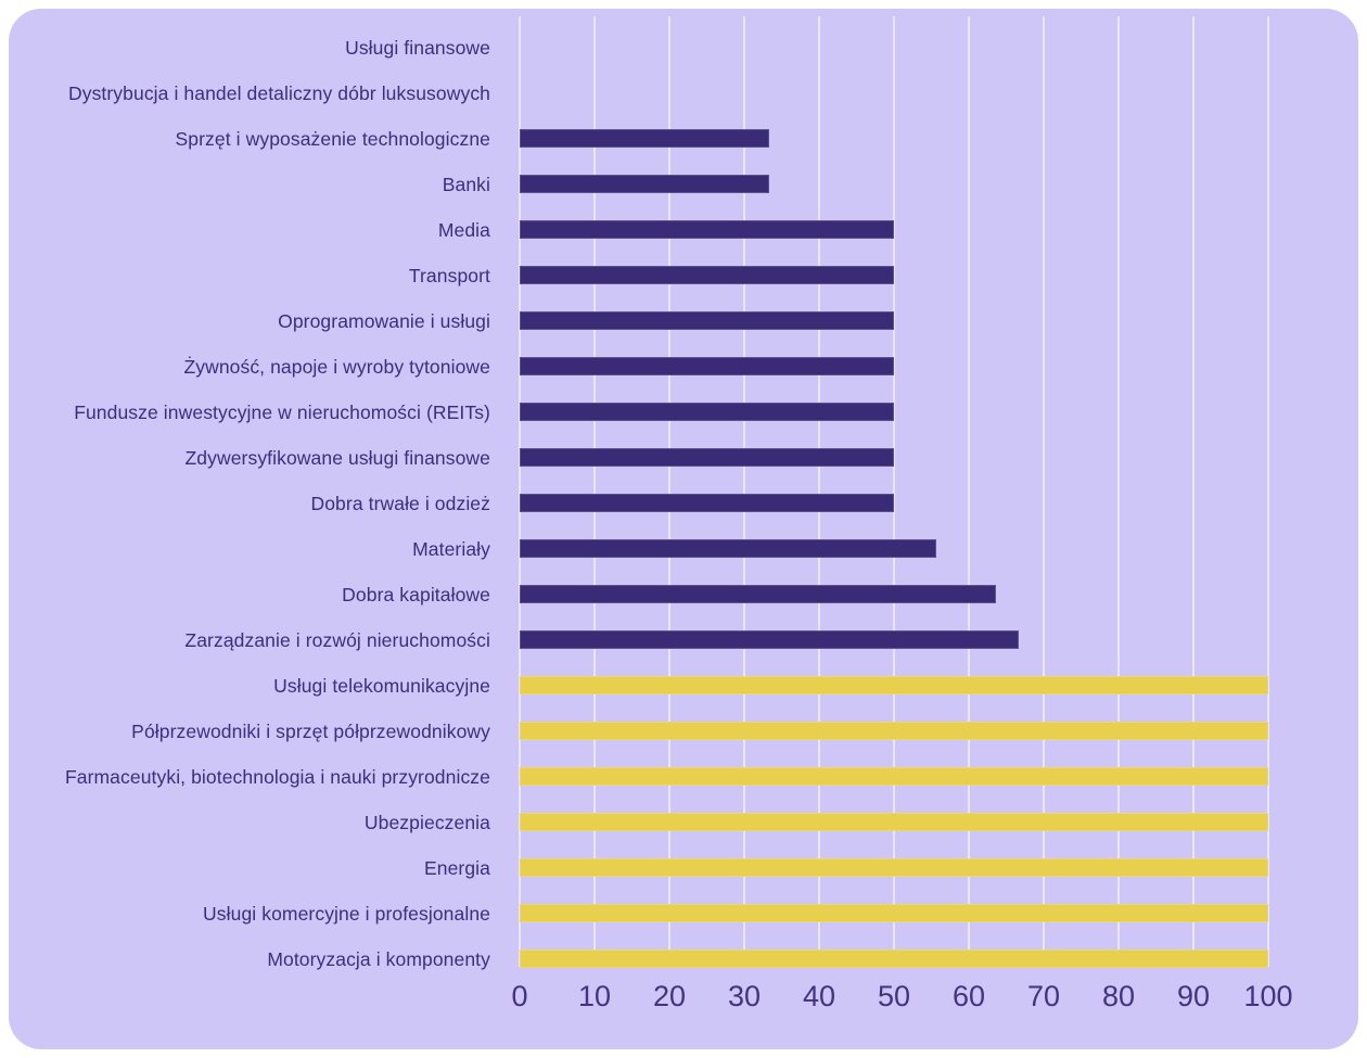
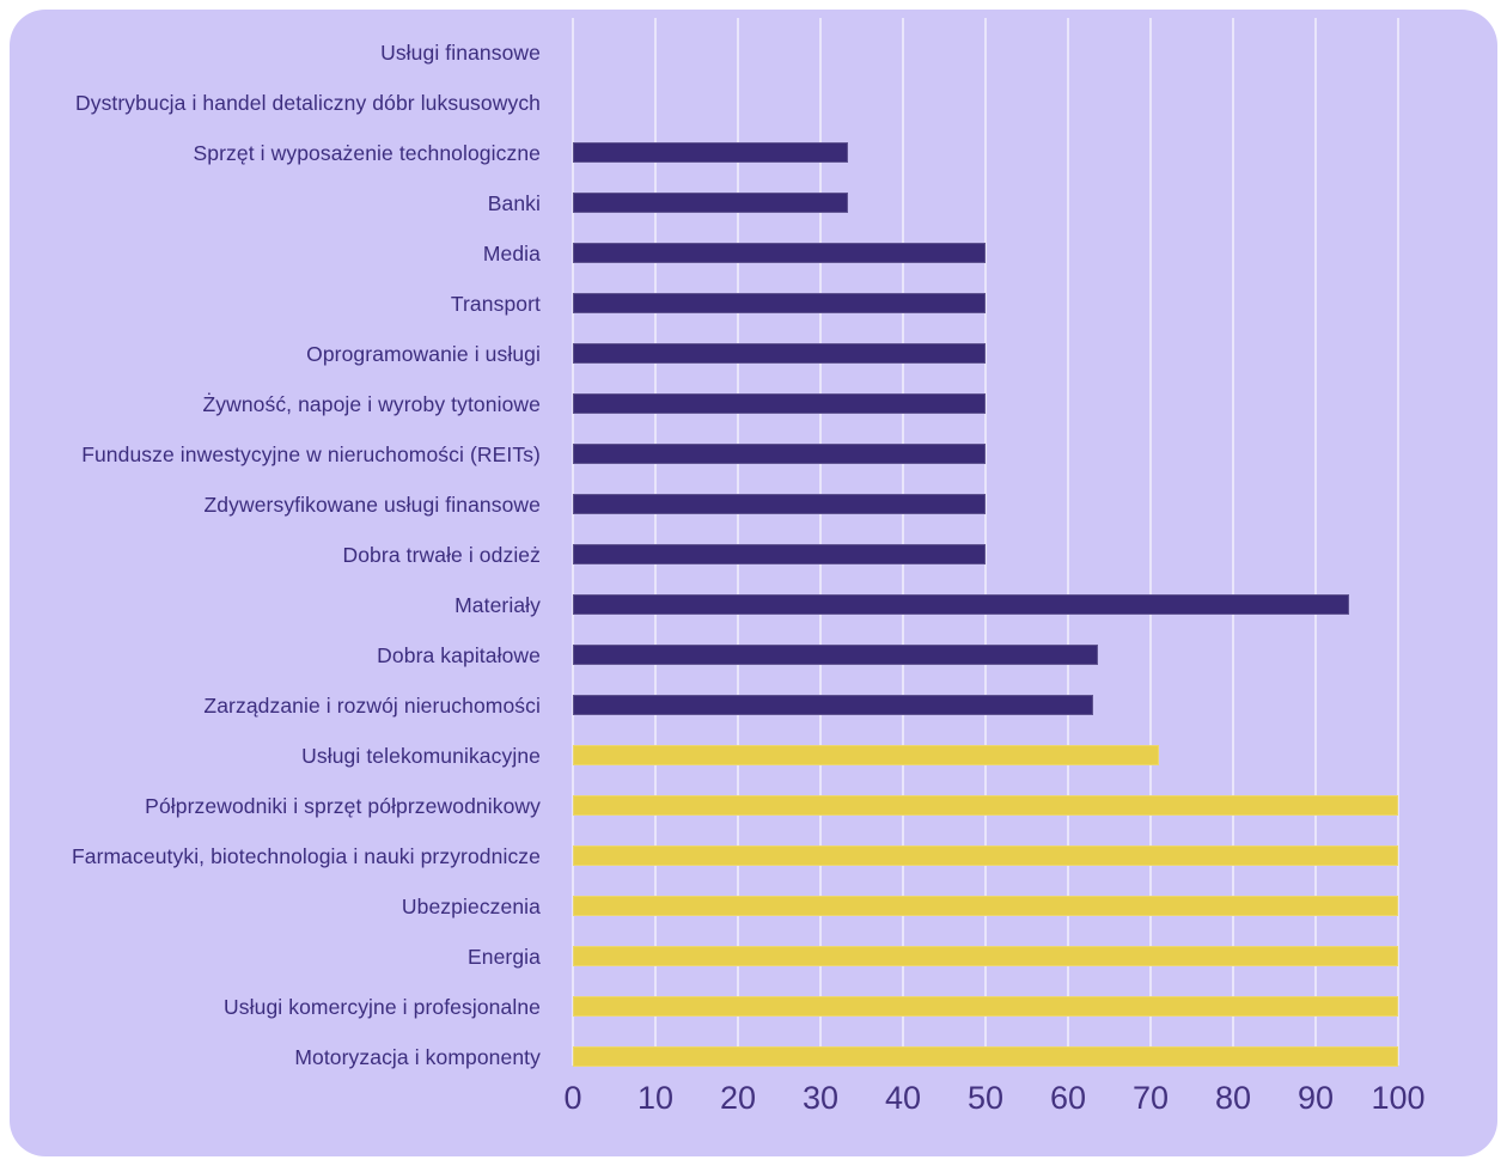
Materiały: 56 -> 94
Zarządzanie i rozwój nieruchomości: 67 -> 63
Usługi telekomunikacyjne: 100 -> 71
